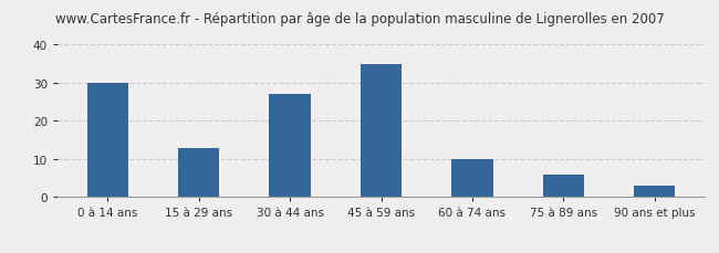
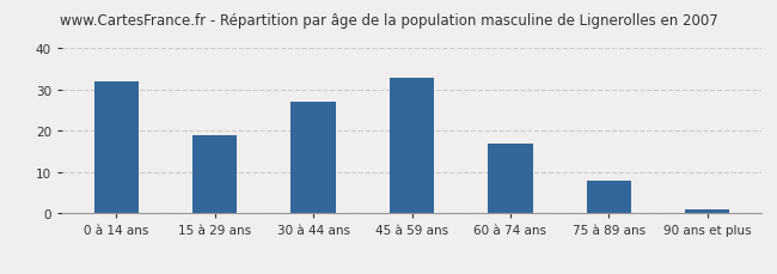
0 à 14 ans: 30 -> 32
15 à 29 ans: 13 -> 19
45 à 59 ans: 35 -> 33
60 à 74 ans: 10 -> 17
75 à 89 ans: 6 -> 8
90 ans et plus: 3 -> 1
